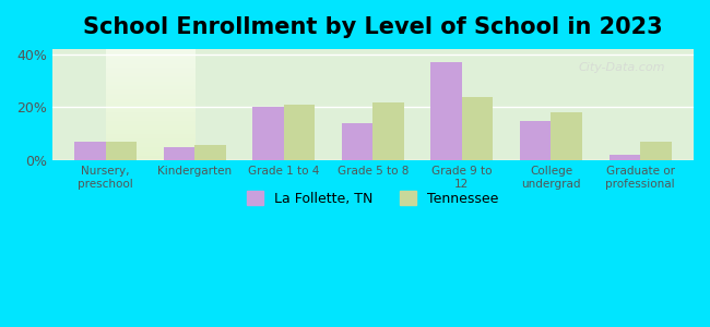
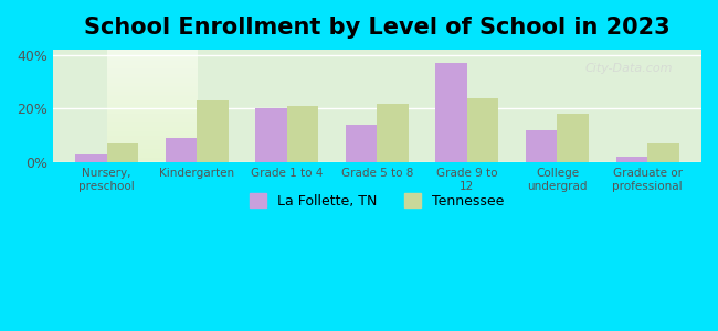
La Follette, TN/Nursery, preschool: 7% -> 3%
La Follette, TN/Kindergarten: 5% -> 9%
Tennessee/Kindergarten: 6% -> 23%
La Follette, TN/College undergrad: 15% -> 12%
